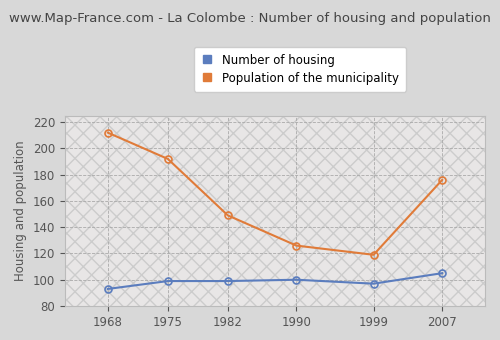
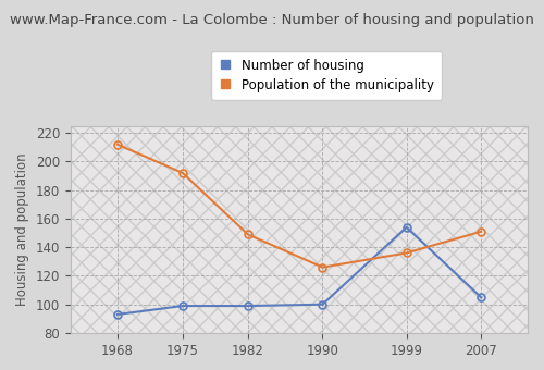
Number of housing/1999: 97 -> 154
Population of the municipality/1999: 119 -> 136
Population of the municipality/2007: 176 -> 151
